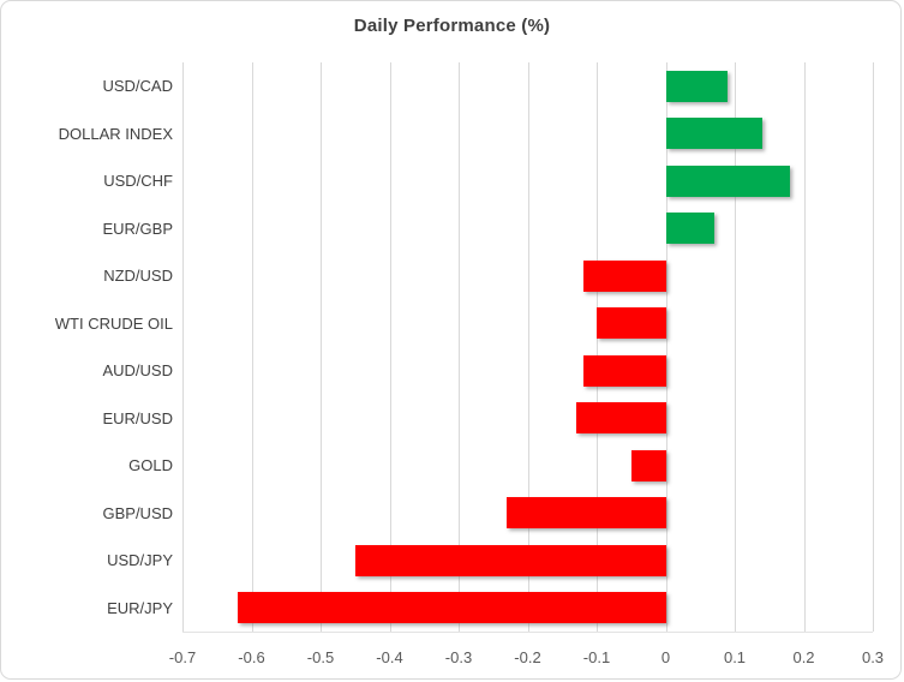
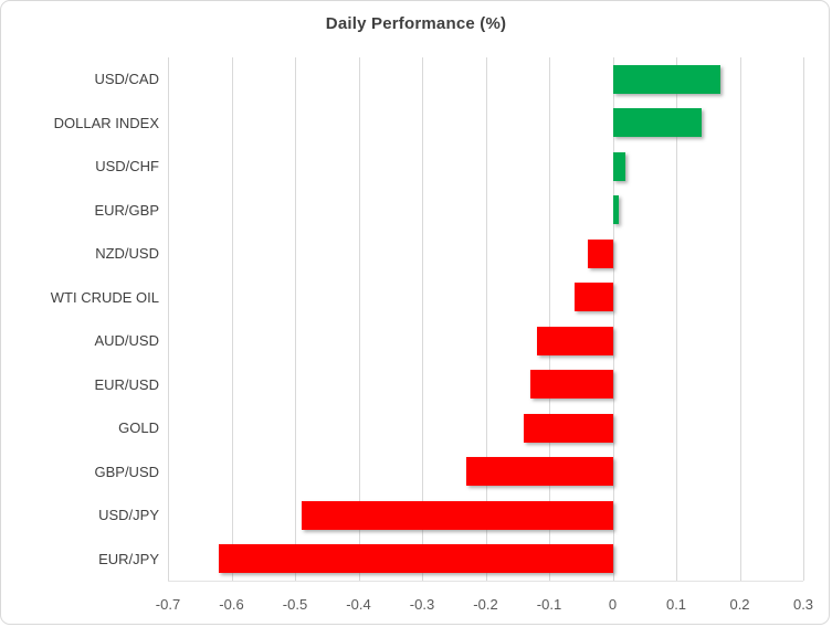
USD/CAD: 0.09 -> 0.17
USD/CHF: 0.18 -> 0.02
EUR/GBP: 0.07 -> 0.01
NZD/USD: -0.12 -> -0.04
WTI CRUDE OIL: -0.10 -> -0.06
GOLD: -0.05 -> -0.14
USD/JPY: -0.45 -> -0.49
